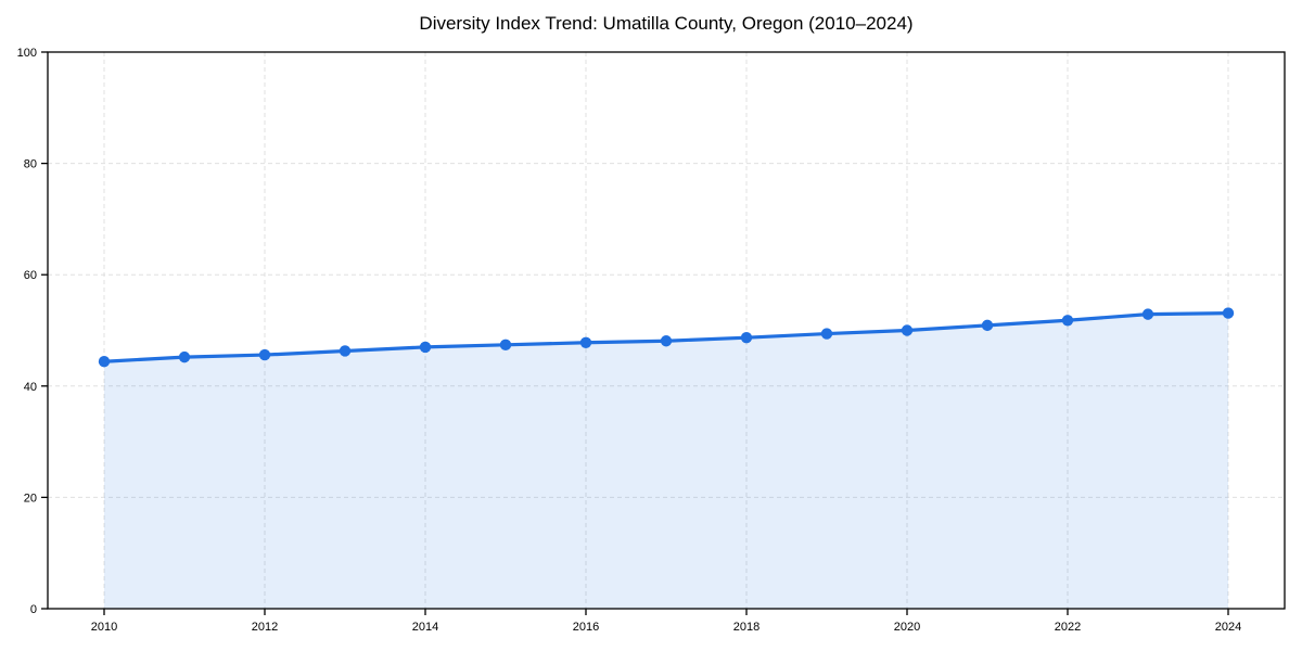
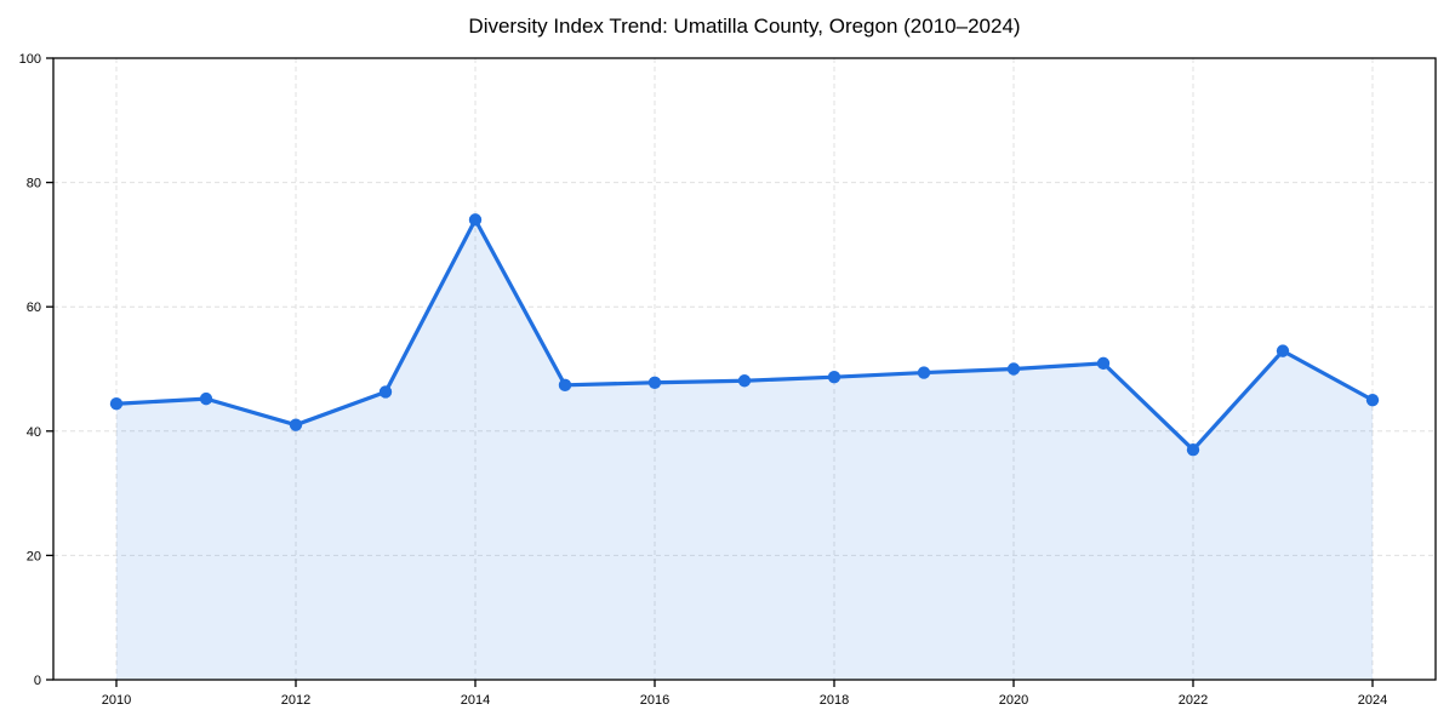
2012: 46 -> 41
2014: 47 -> 74
2022: 52 -> 37
2024: 53 -> 45
